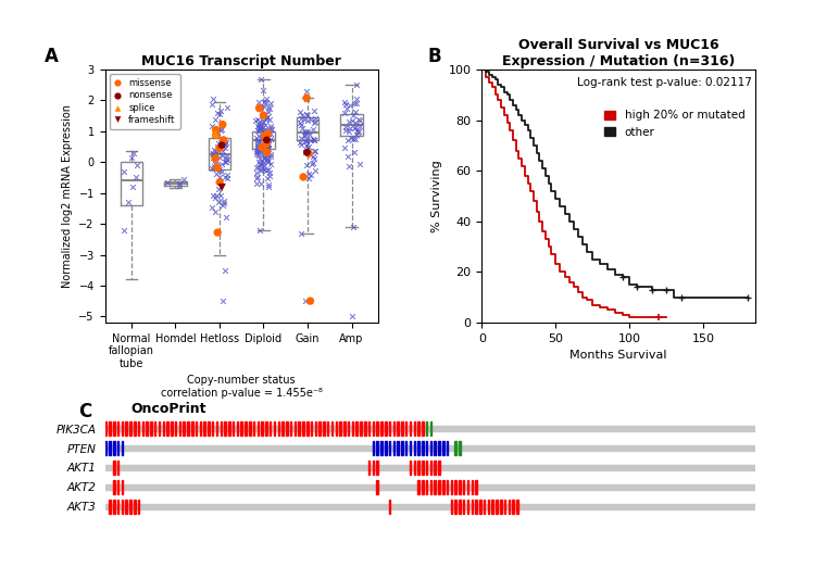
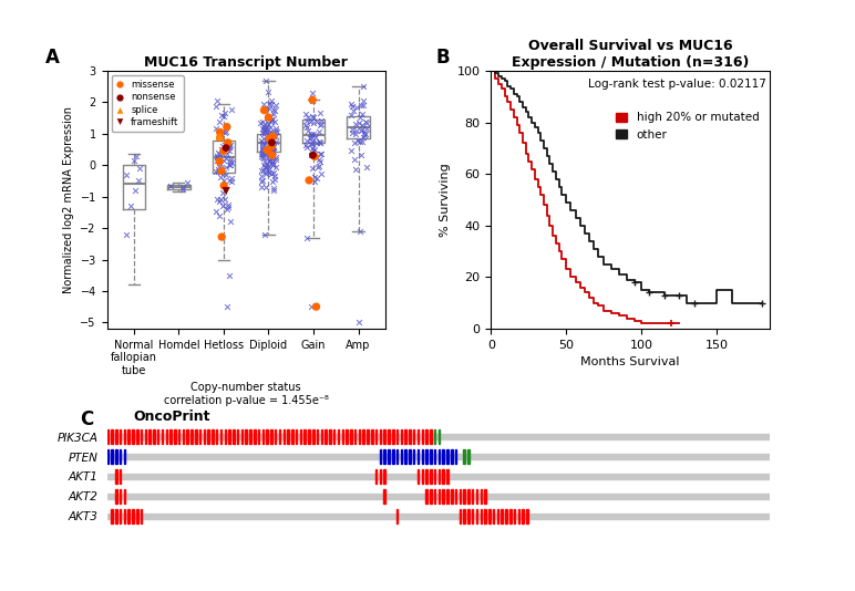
Overall Survival vs MUC16 Expression / Mutation (n=316)/other/150: 10 -> 15
